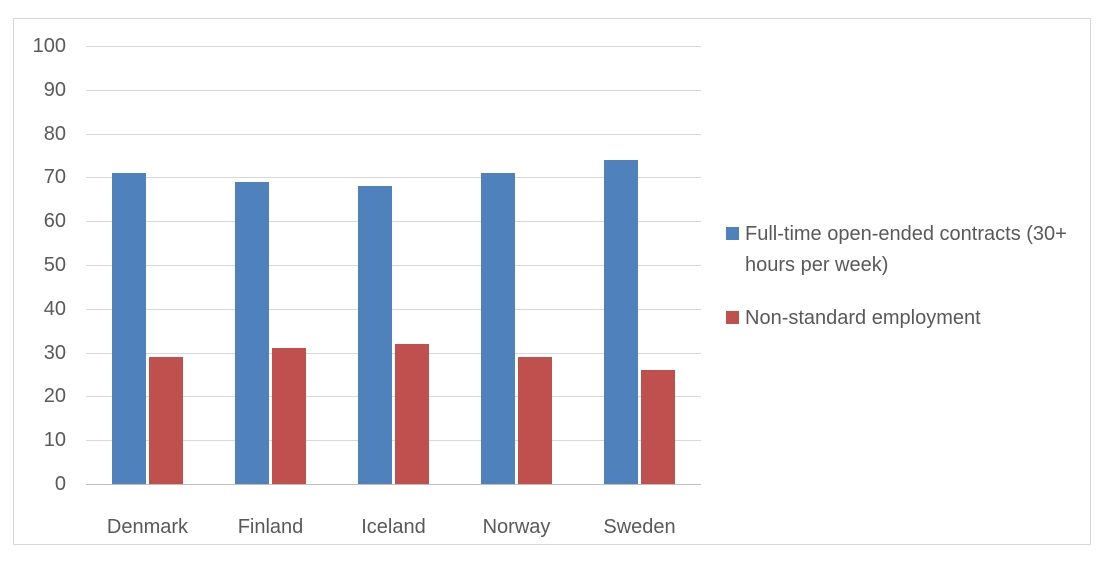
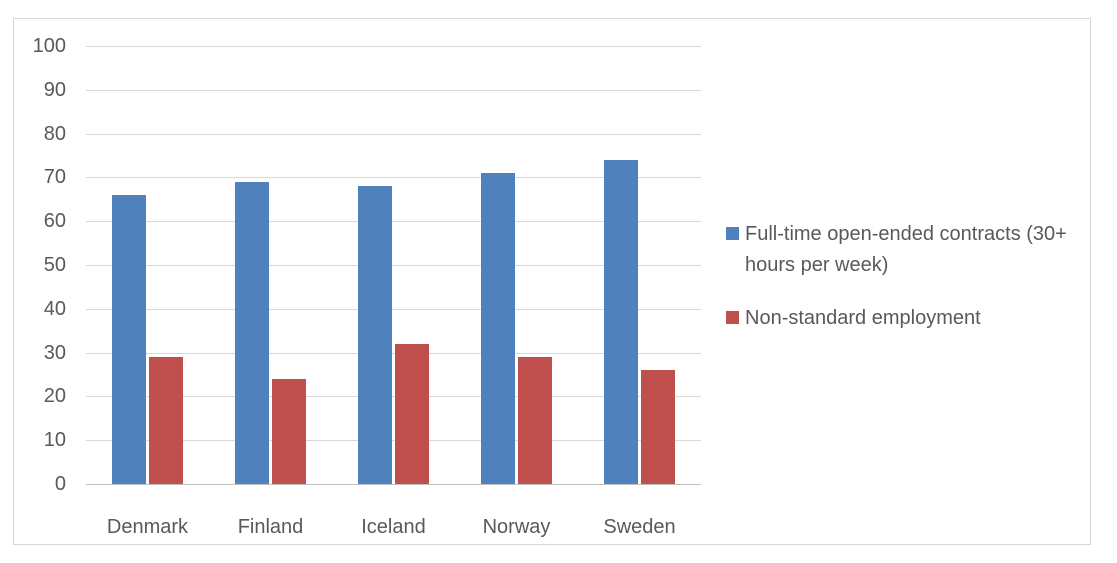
Full-time open-ended contracts (30+ hours per week)/Denmark: 71 -> 66
Non-standard employment/Finland: 31 -> 24
